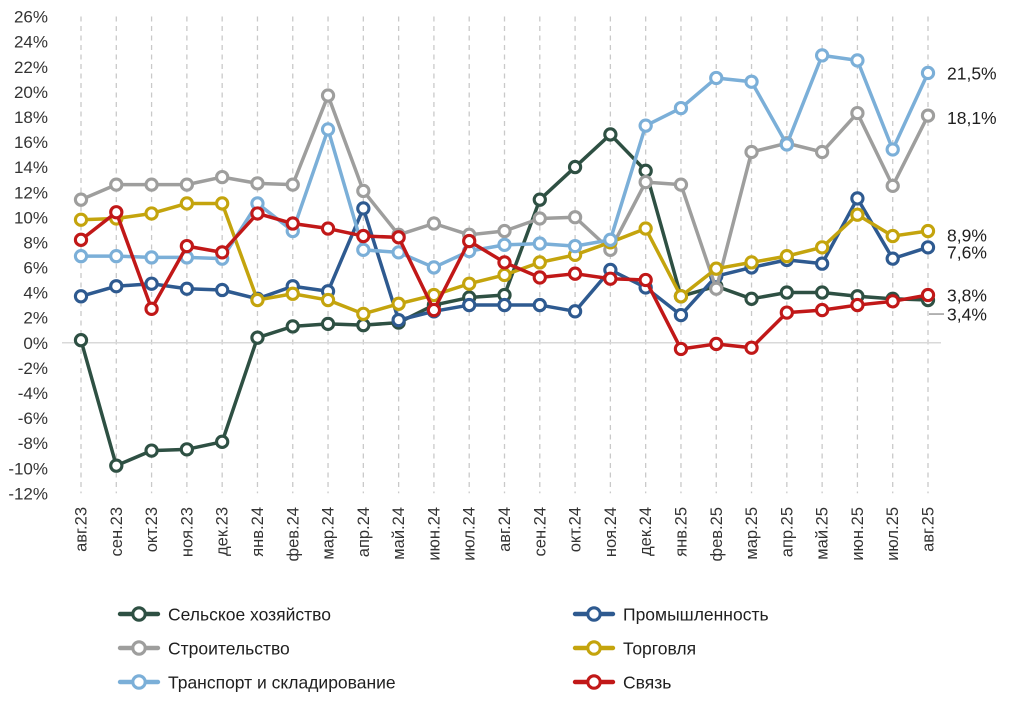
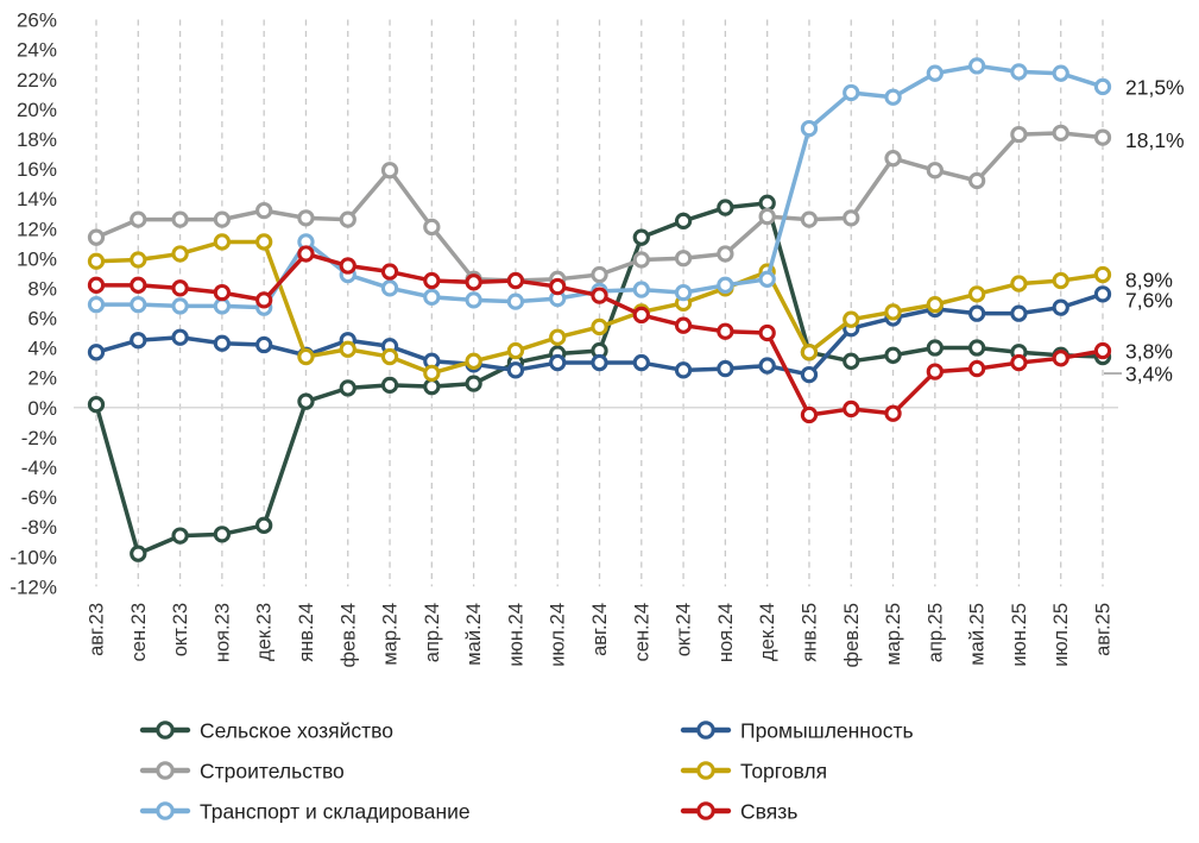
Связь/сен.23: 10.4% -> 8.2%
Связь/окт.23: 2.7% -> 8.0%
Строительство/мар.24: 19.7% -> 15.9%
Транспорт и складирование/мар.24: 17.0% -> 8.0%
Промышленность/апр.24: 10.7% -> 3.1%
Промышленность/май.24: 1.8% -> 2.9%
Строительство/июн.24: 9.5% -> 8.5%
Транспорт и складирование/июн.24: 6.0% -> 7.1%
Связь/июн.24: 2.6% -> 8.5%
Связь/авг.24: 6.4% -> 7.5%
Связь/сен.24: 5.2% -> 6.2%
Сельское хозяйство/окт.24: 14.0% -> 12.5%
Сельское хозяйство/ноя.24: 16.6% -> 13.4%
Промышленность/ноя.24: 5.8% -> 2.6%
Строительство/ноя.24: 7.4% -> 10.3%
Промышленность/дек.24: 4.4% -> 2.8%
Транспорт и складирование/дек.24: 17.3% -> 8.6%
Сельское хозяйство/фев.25: 4.5% -> 3.1%
Строительство/фев.25: 4.3% -> 12.7%
Строительство/мар.25: 15.2% -> 16.7%
Транспорт и складирование/апр.25: 15.8% -> 22.4%
Промышленность/июн.25: 11.5% -> 6.3%
Торговля/июн.25: 10.2% -> 8.3%
Строительство/июл.25: 12.5% -> 18.4%
Транспорт и складирование/июл.25: 15.4% -> 22.4%
